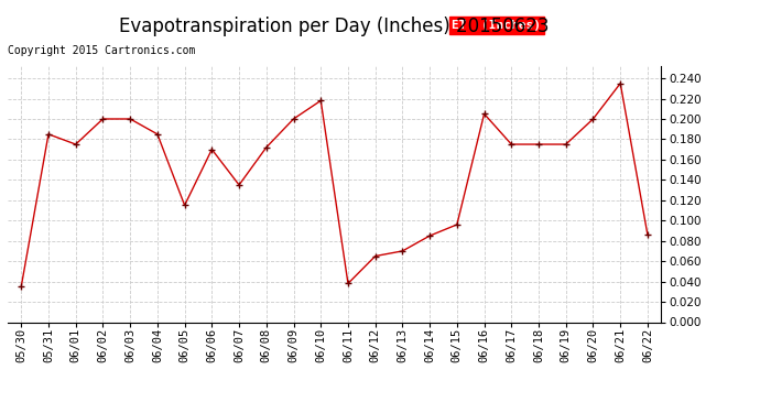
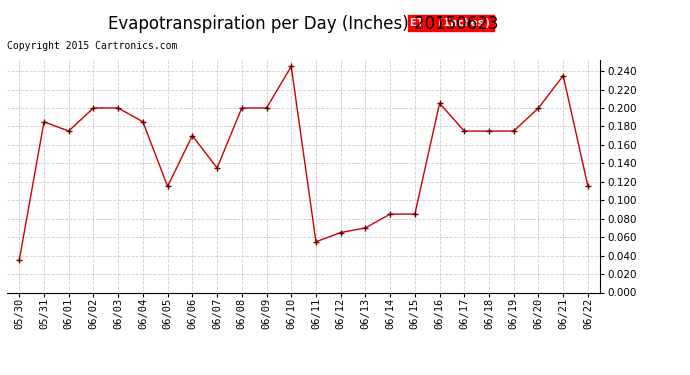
06/08: 0.172 -> 0.200
06/10: 0.218 -> 0.245
06/11: 0.038 -> 0.055
06/15: 0.096 -> 0.085
06/22: 0.086 -> 0.115
